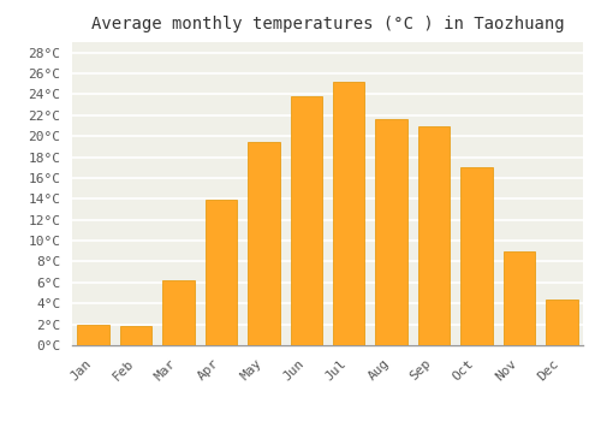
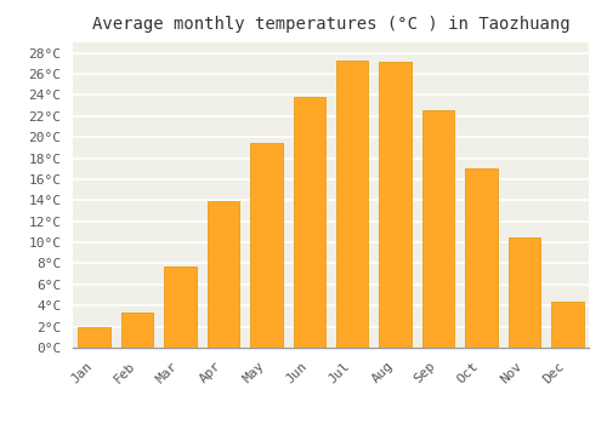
Feb: 1.8°C -> 3.3°C
Mar: 6.2°C -> 7.7°C
Jul: 25.2°C -> 27.3°C
Aug: 21.6°C -> 27.2°C
Sep: 21.0°C -> 22.6°C
Nov: 9.0°C -> 10.5°C
